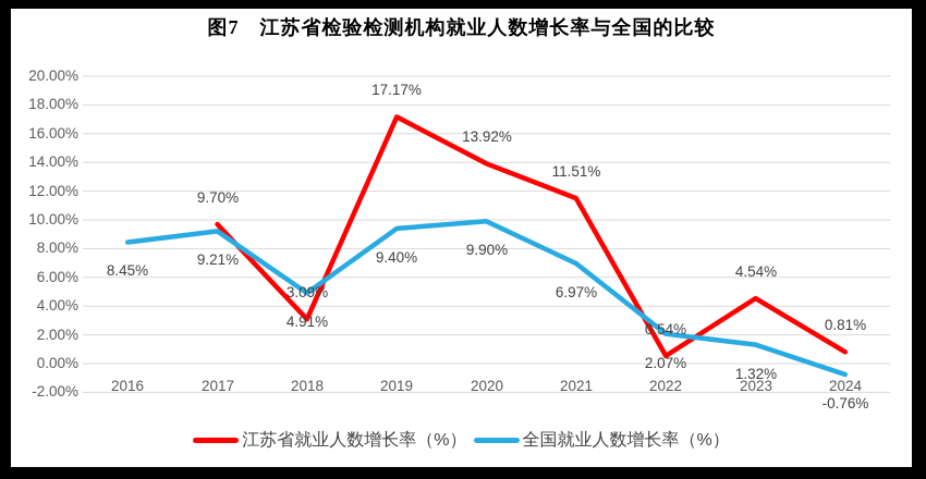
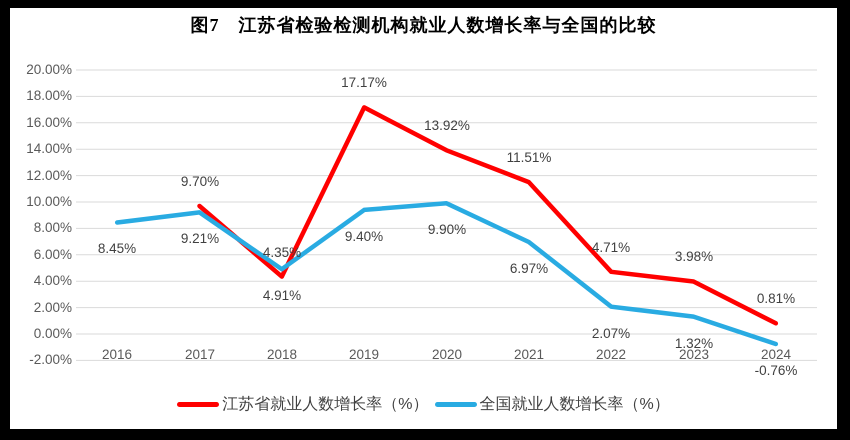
江苏省就业人数增长率（%）/2018: 3.09% -> 4.35%
江苏省就业人数增长率（%）/2022: 0.54% -> 4.71%
江苏省就业人数增长率（%）/2023: 4.54% -> 3.98%
